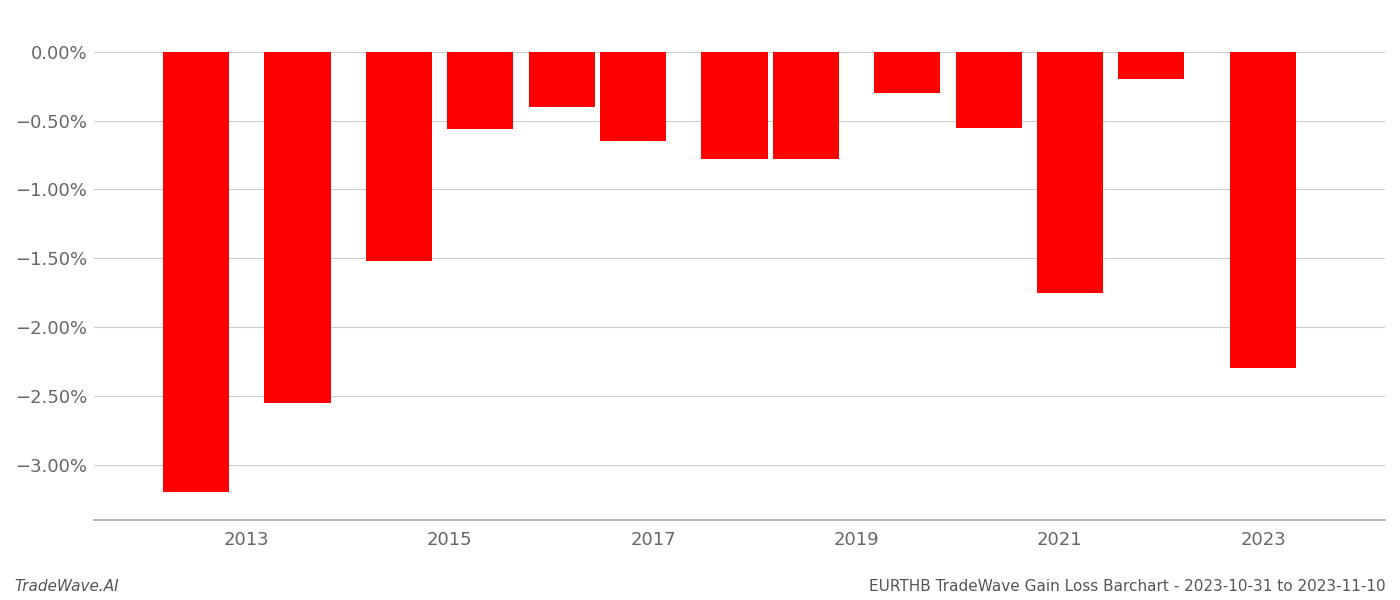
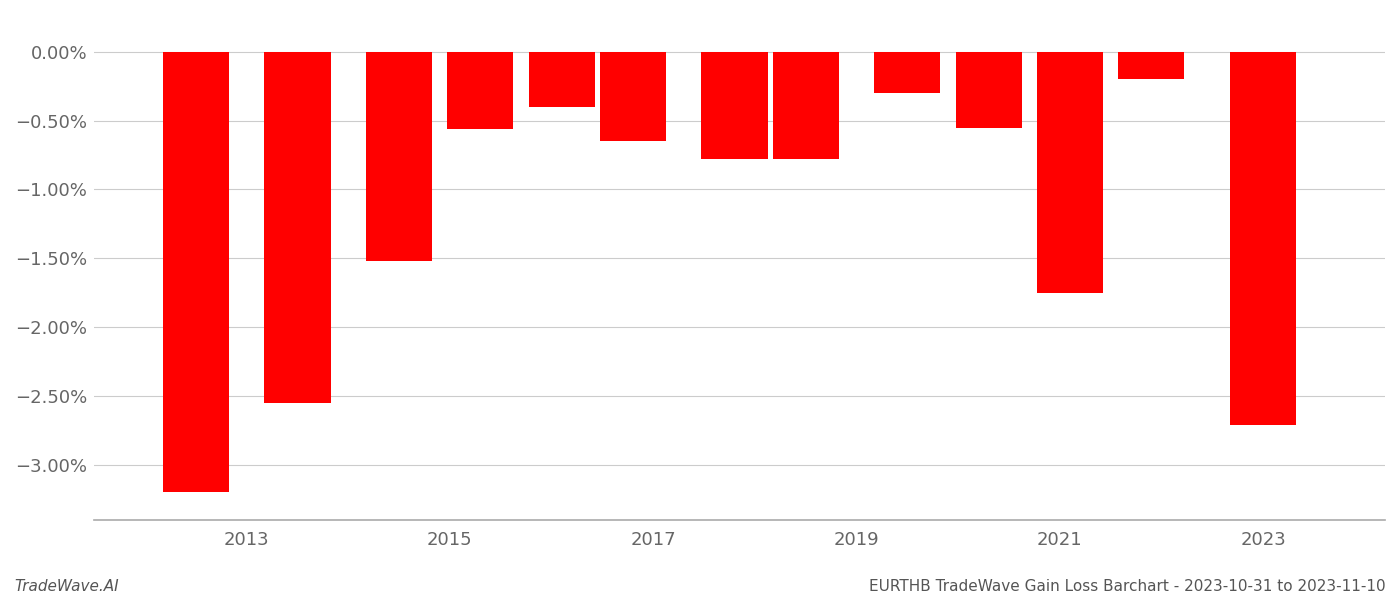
2023: -2.30% -> -2.71%
